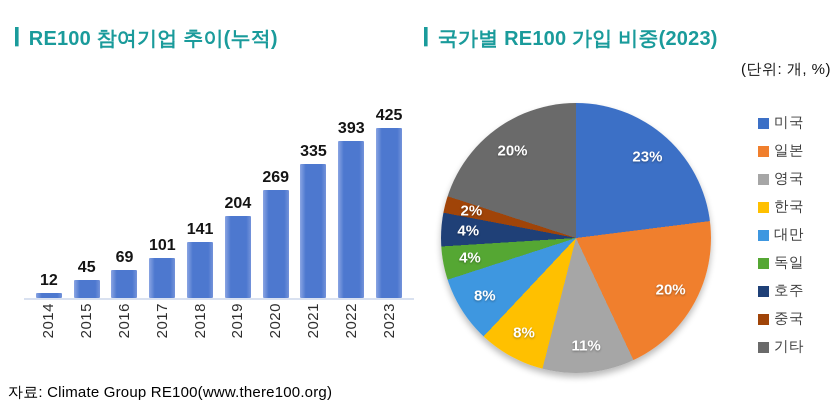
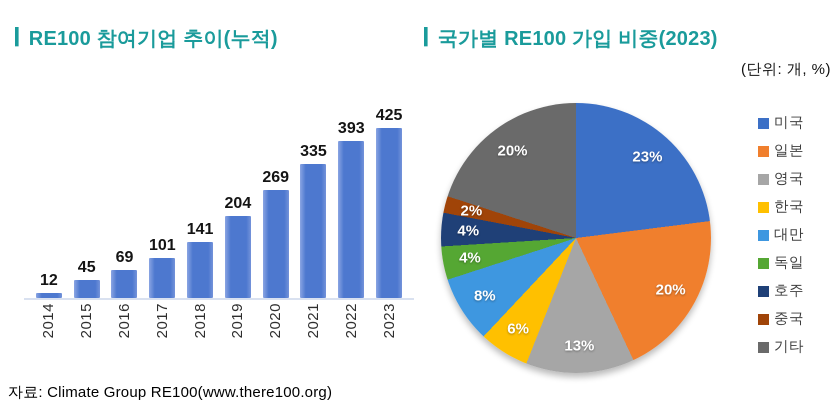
국가별 RE100 가입 비중(2023)/영국: 11% -> 13%
국가별 RE100 가입 비중(2023)/한국: 8% -> 6%
